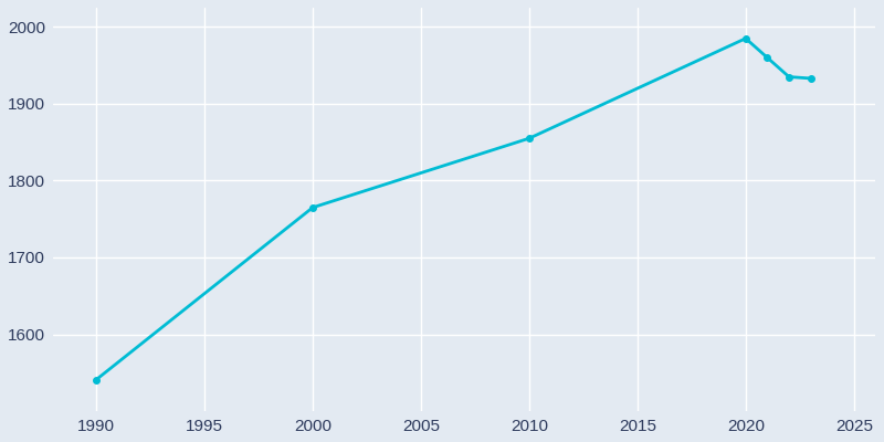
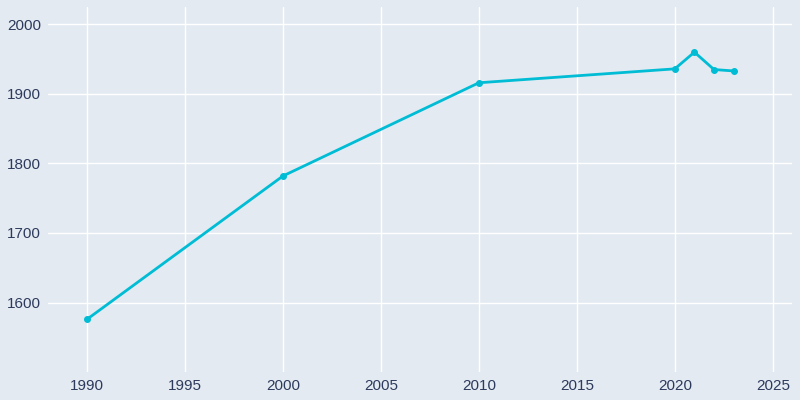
1990: 1541 -> 1576
2000: 1765 -> 1782
2010: 1855 -> 1916
2020: 1985 -> 1936
